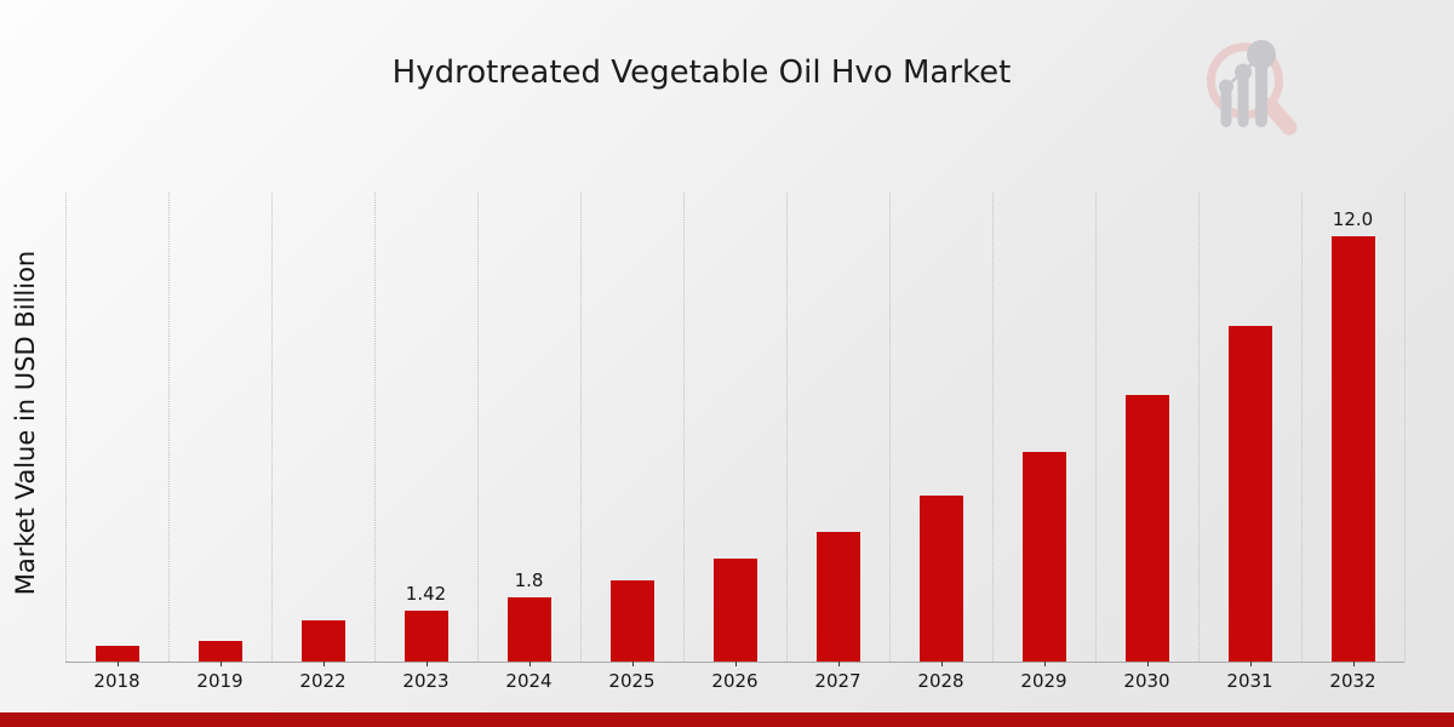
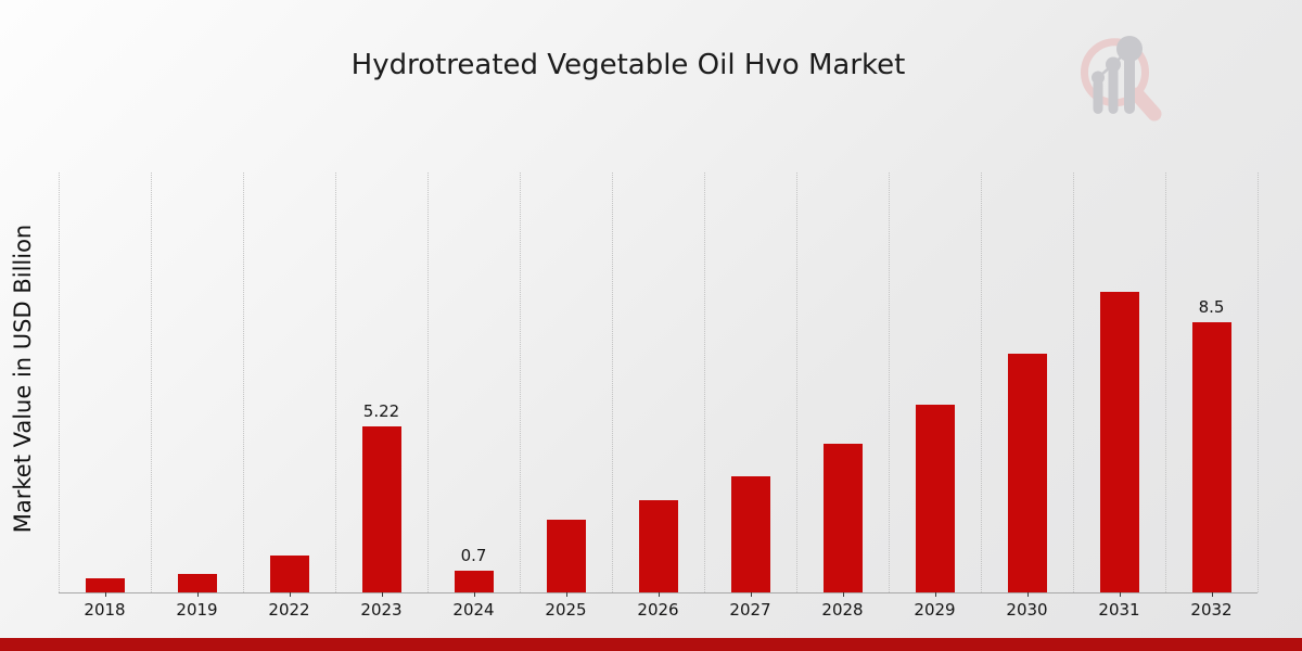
2023: 1.42 -> 5.22
2024: 1.8 -> 0.7
2032: 12.0 -> 8.5
